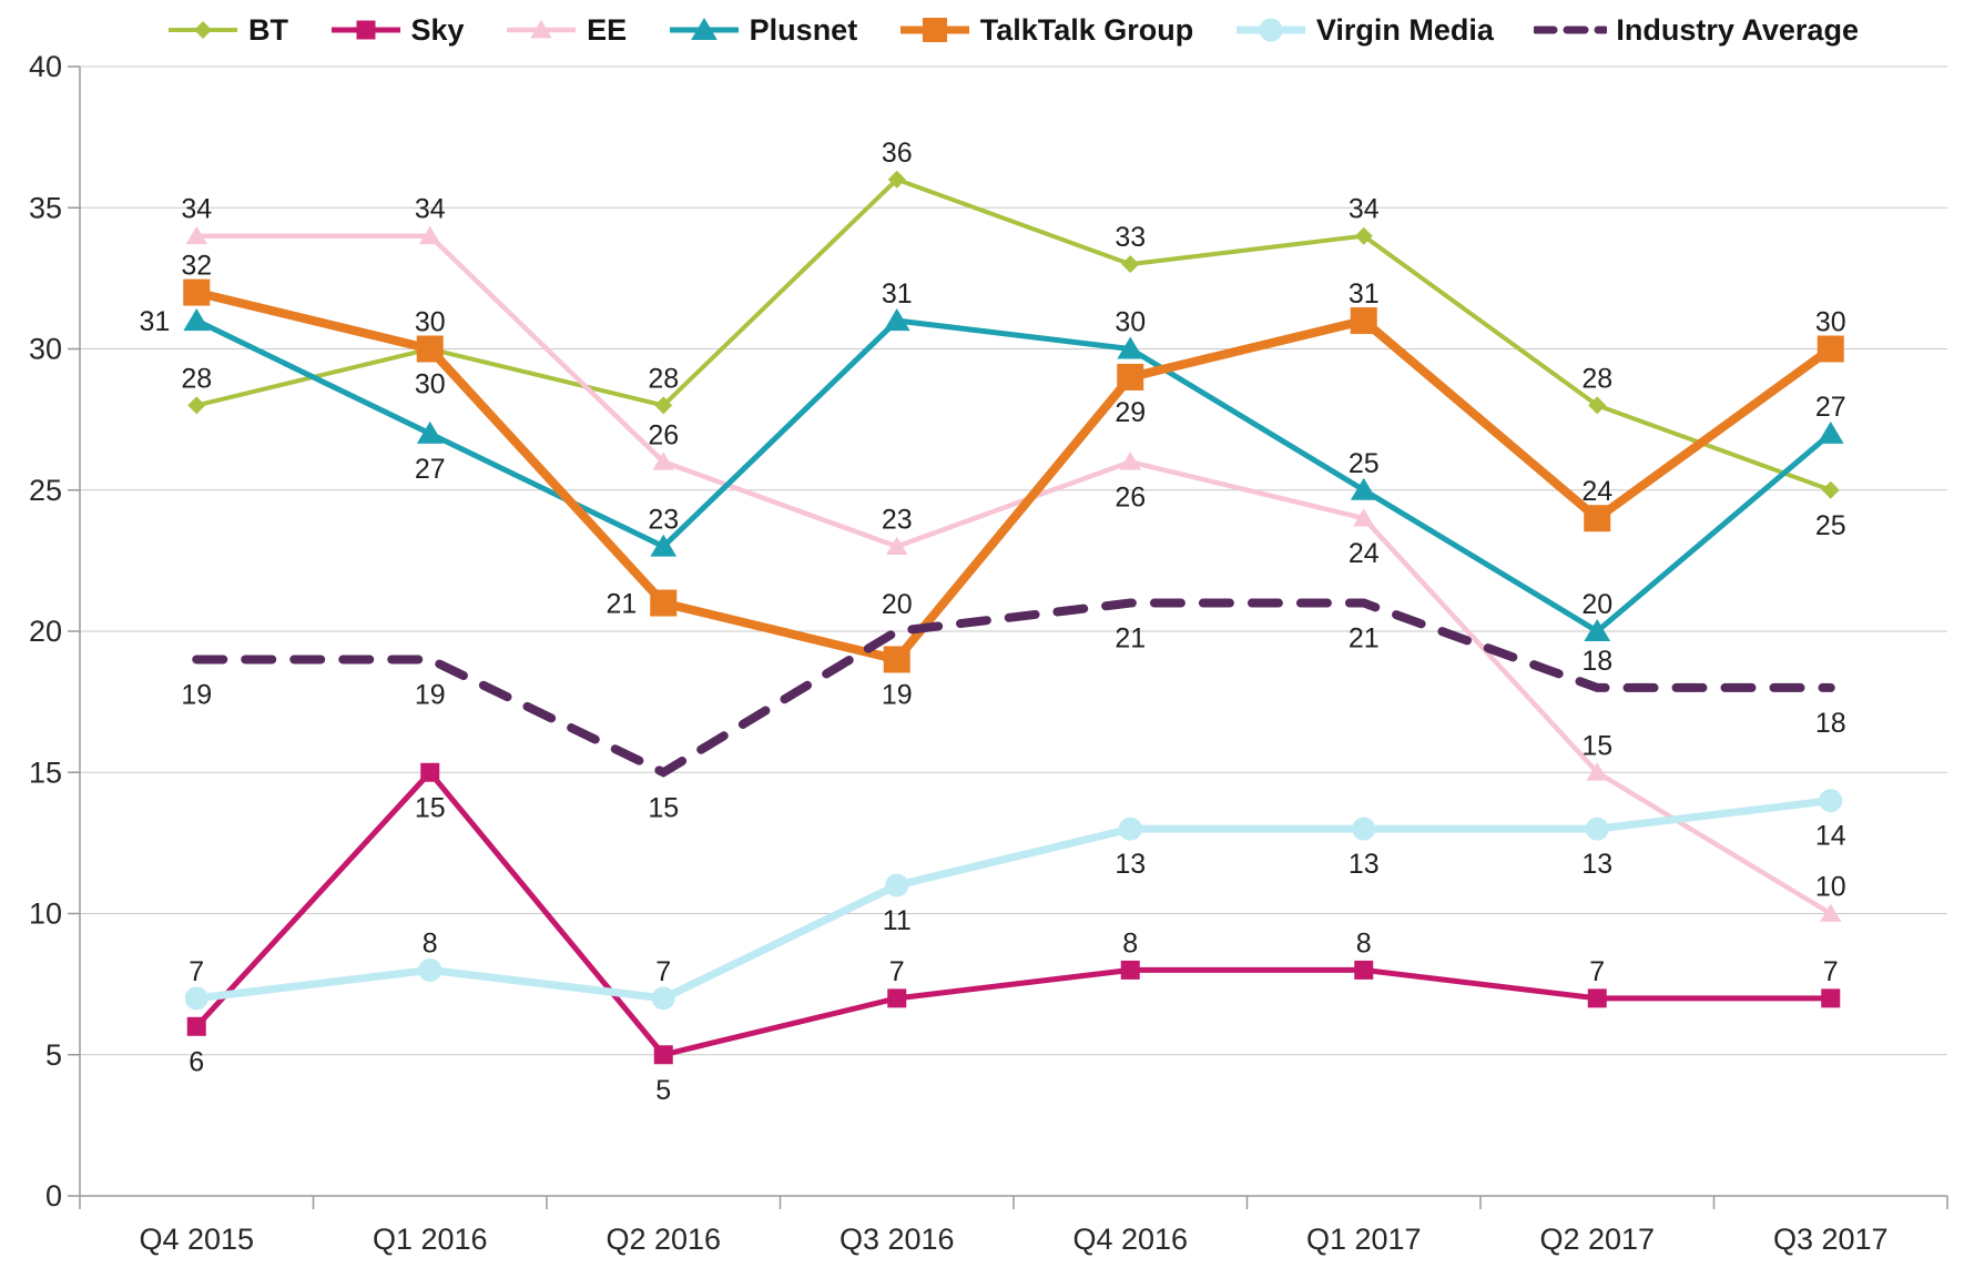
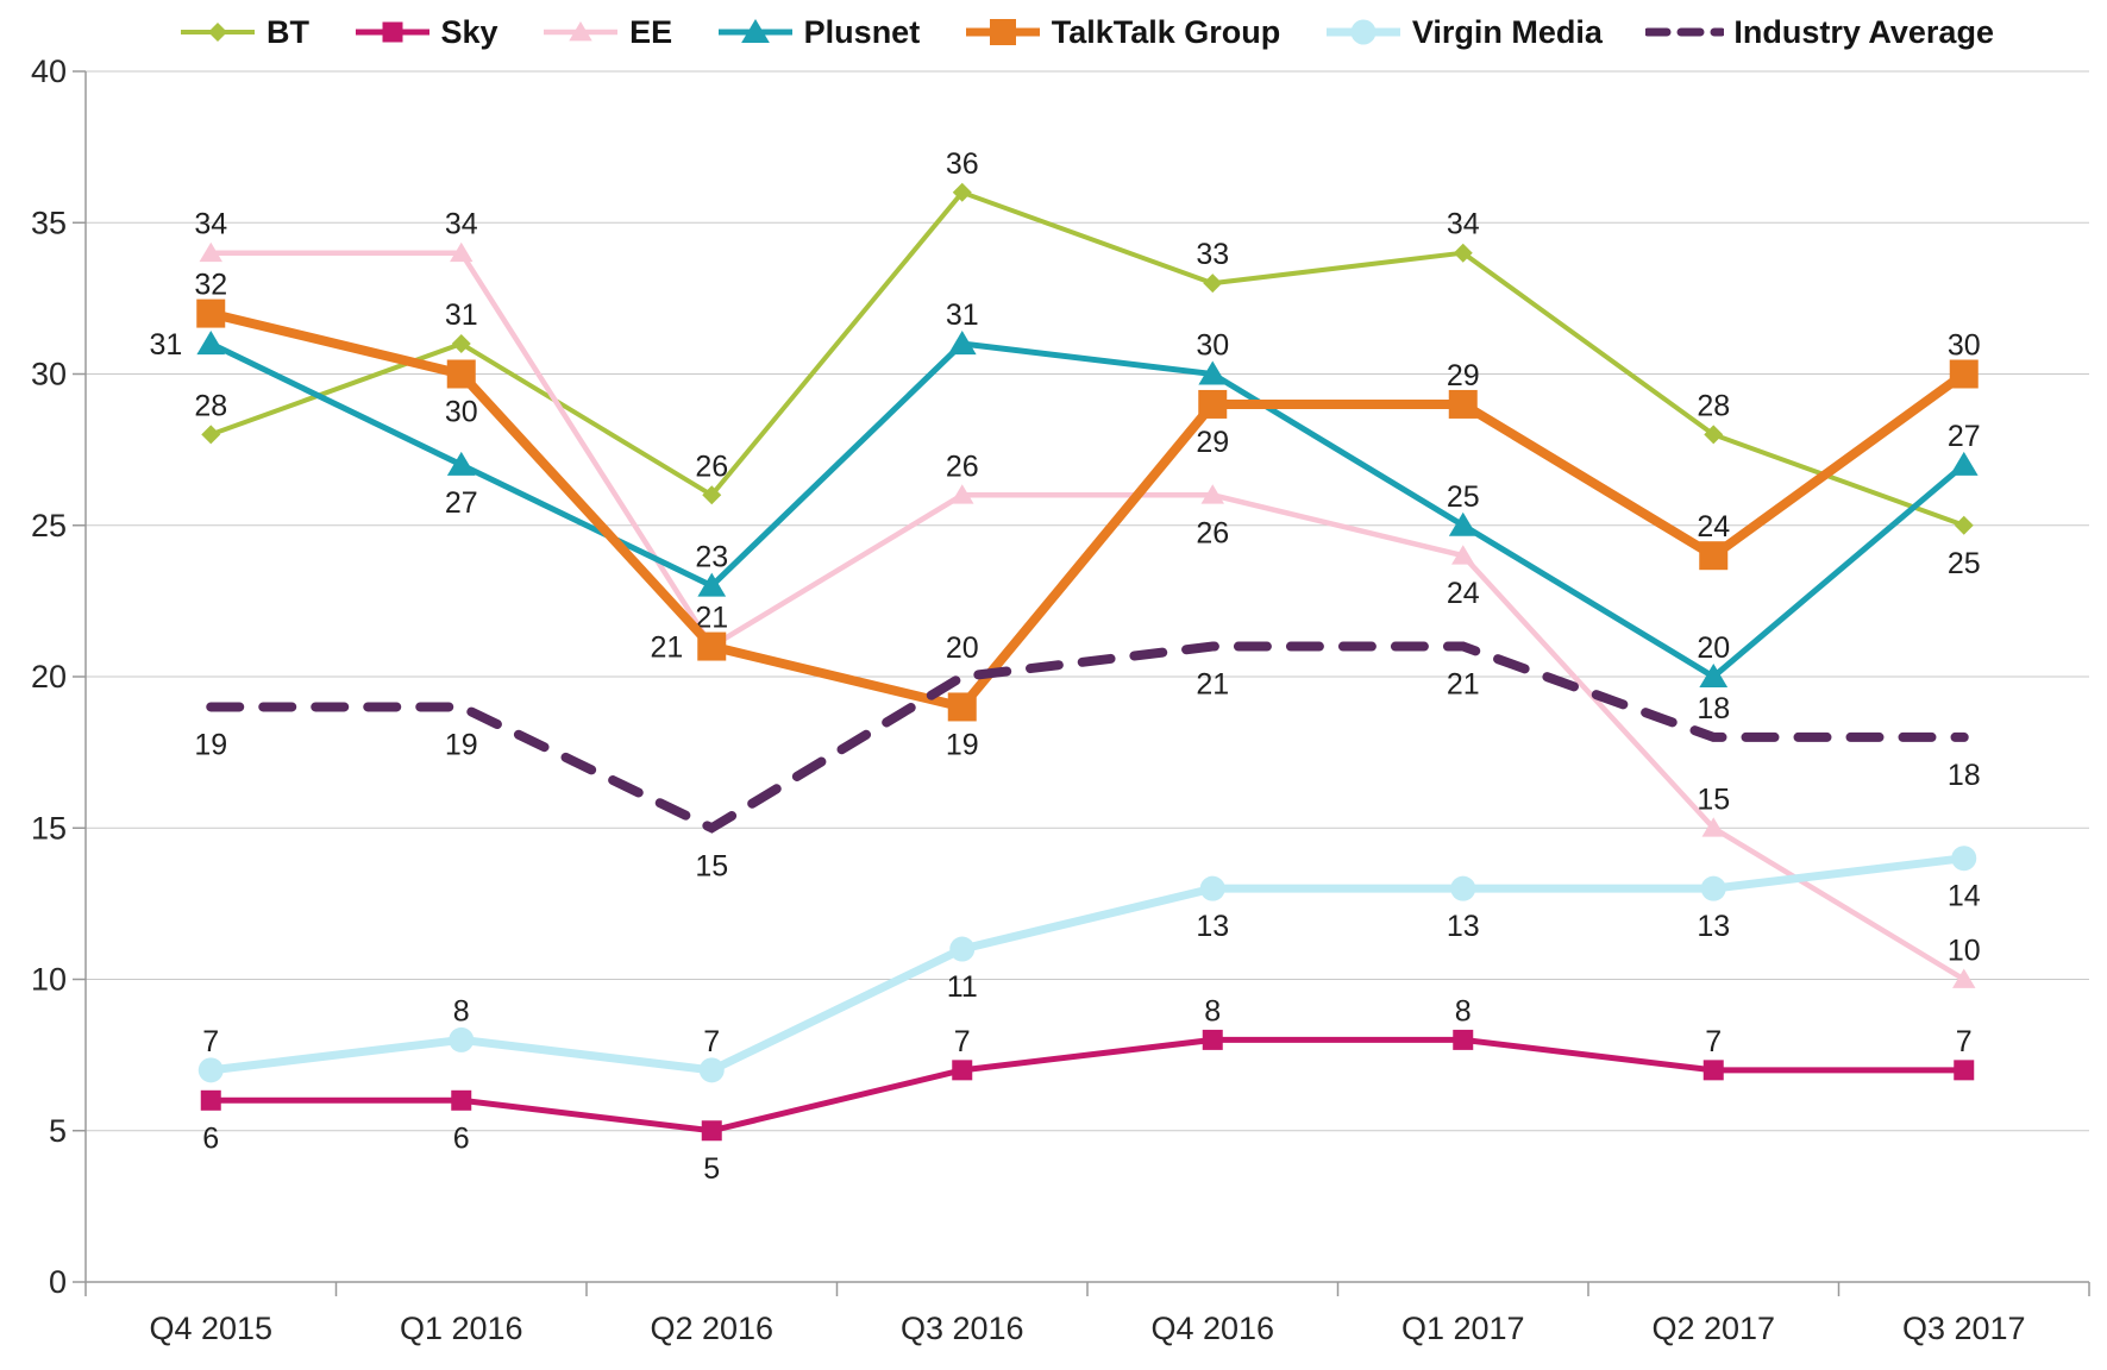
BT/Q1 2016: 30 -> 31
Sky/Q1 2016: 15 -> 6
BT/Q2 2016: 28 -> 26
EE/Q2 2016: 26 -> 21
EE/Q3 2016: 23 -> 26
TalkTalk Group/Q1 2017: 31 -> 29
